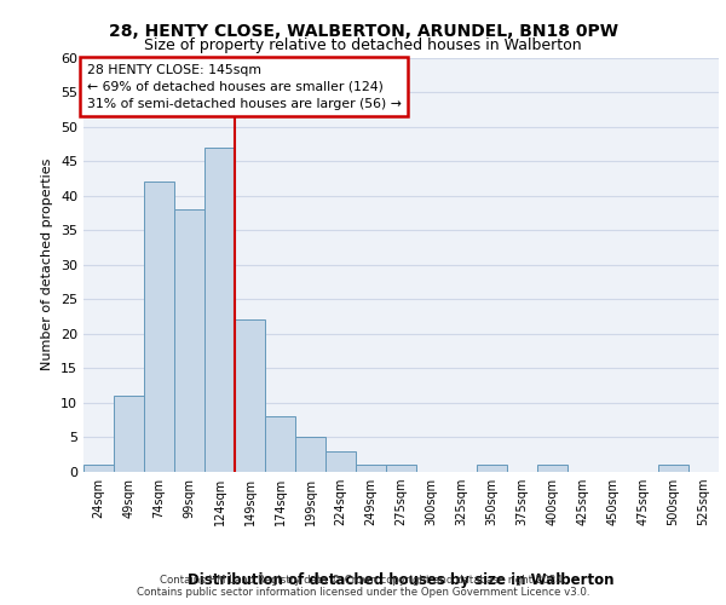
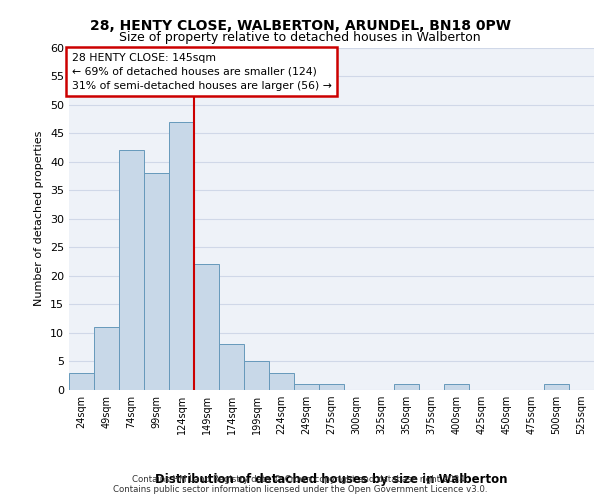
24sqm: 1 -> 3
